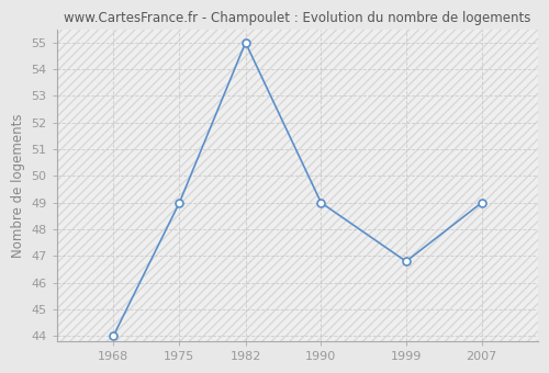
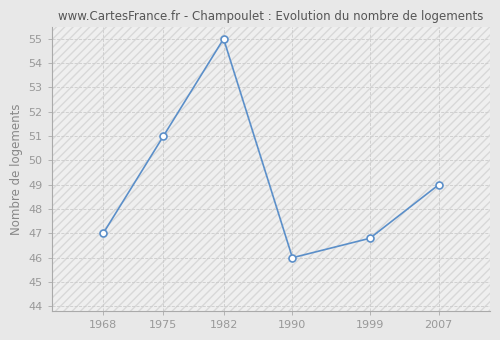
1968: 44.0 -> 47.0
1975: 49.0 -> 51.0
1990: 49.0 -> 46.0
